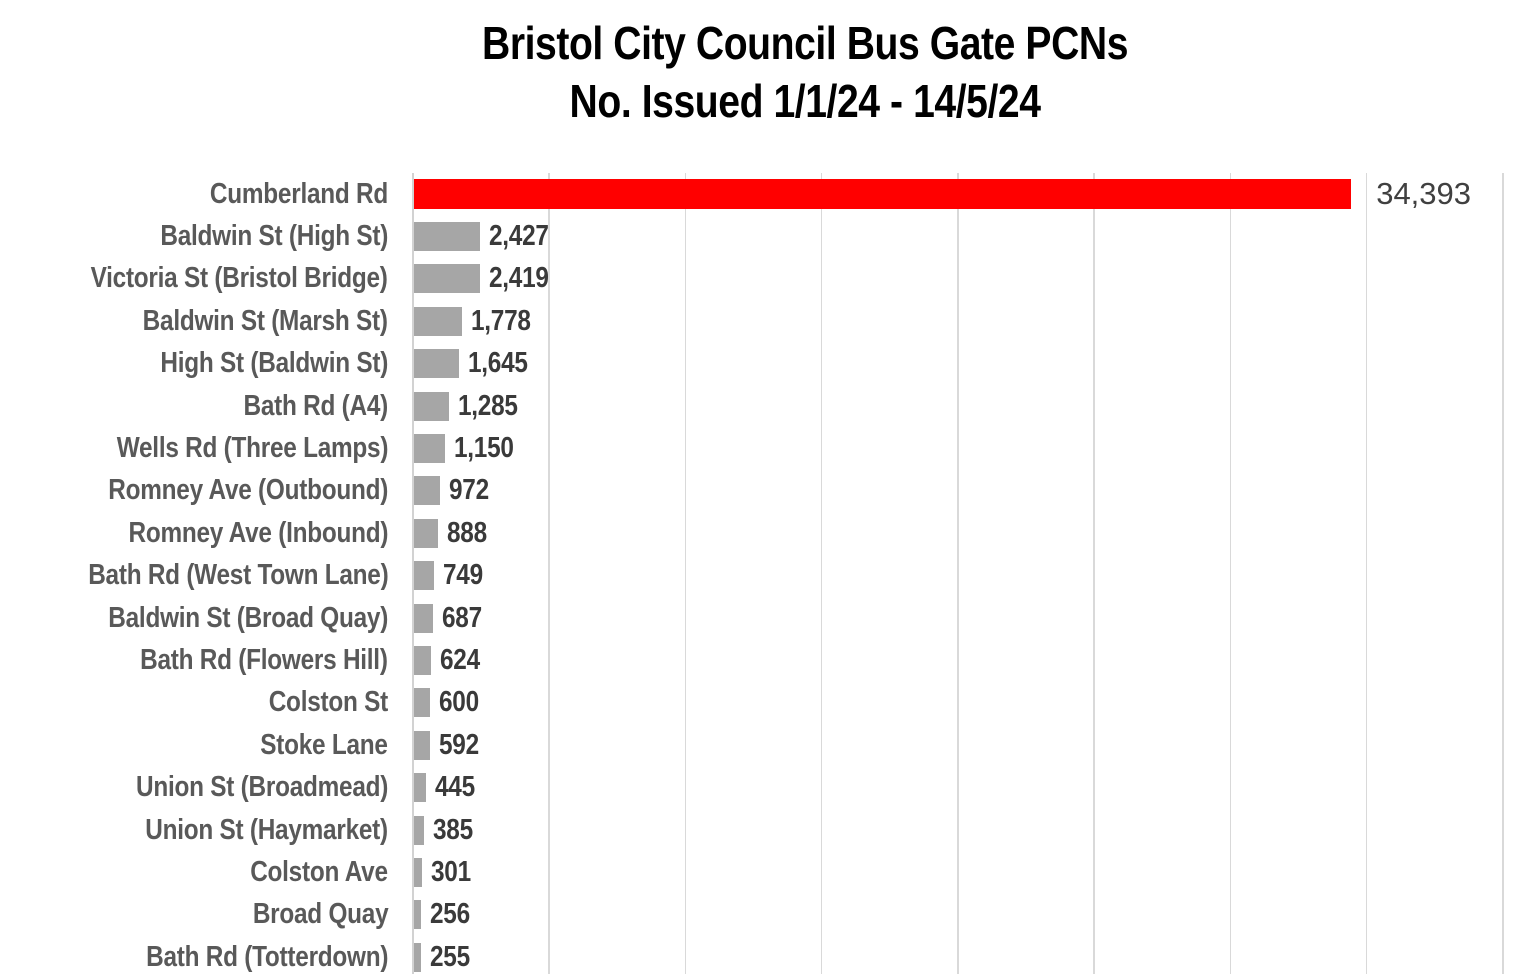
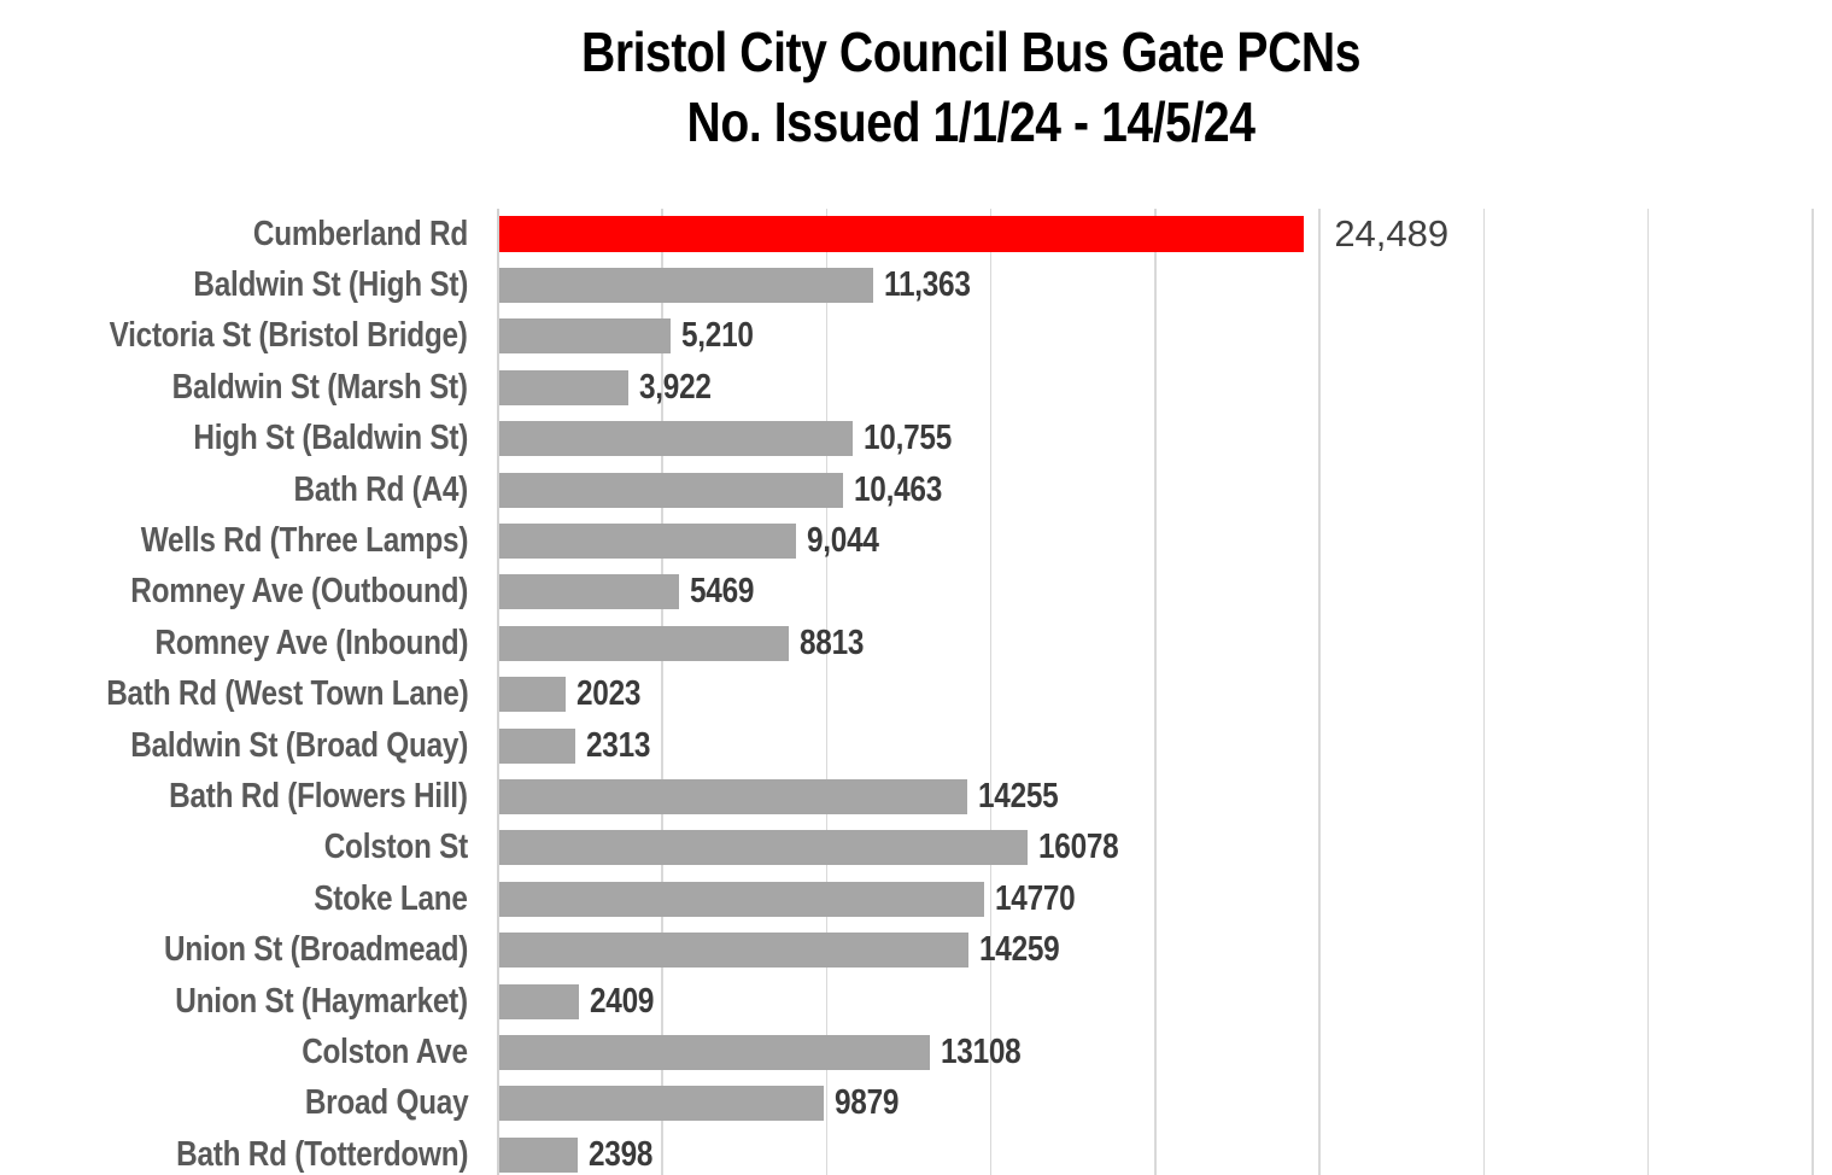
Cumberland Rd: 34,393 -> 24,489
Baldwin St (High St): 2,427 -> 11,363
Victoria St (Bristol Bridge): 2,419 -> 5,210
Baldwin St (Marsh St): 1,778 -> 3,922
High St (Baldwin St): 1,645 -> 10,755
Bath Rd (A4): 1,285 -> 10,463
Wells Rd (Three Lamps): 1,150 -> 9,044
Romney Ave (Outbound): 972 -> 5469
Romney Ave (Inbound): 888 -> 8813
Bath Rd (West Town Lane): 749 -> 2023
Baldwin St (Broad Quay): 687 -> 2313
Bath Rd (Flowers Hill): 624 -> 14255
Colston St: 600 -> 16078
Stoke Lane: 592 -> 14770
Union St (Broadmead): 445 -> 14259
Union St (Haymarket): 385 -> 2409
Colston Ave: 301 -> 13108
Broad Quay: 256 -> 9879
Bath Rd (Totterdown): 255 -> 2398
